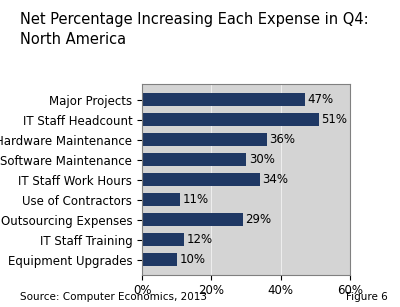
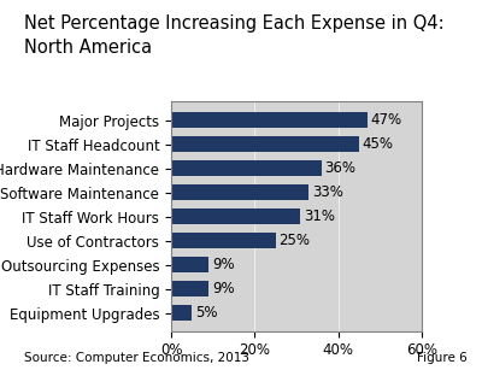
IT Staff Headcount: 51% -> 45%
Software Maintenance: 30% -> 33%
IT Staff Work Hours: 34% -> 31%
Use of Contractors: 11% -> 25%
Outsourcing Expenses: 29% -> 9%
IT Staff Training: 12% -> 9%
Equipment Upgrades: 10% -> 5%
